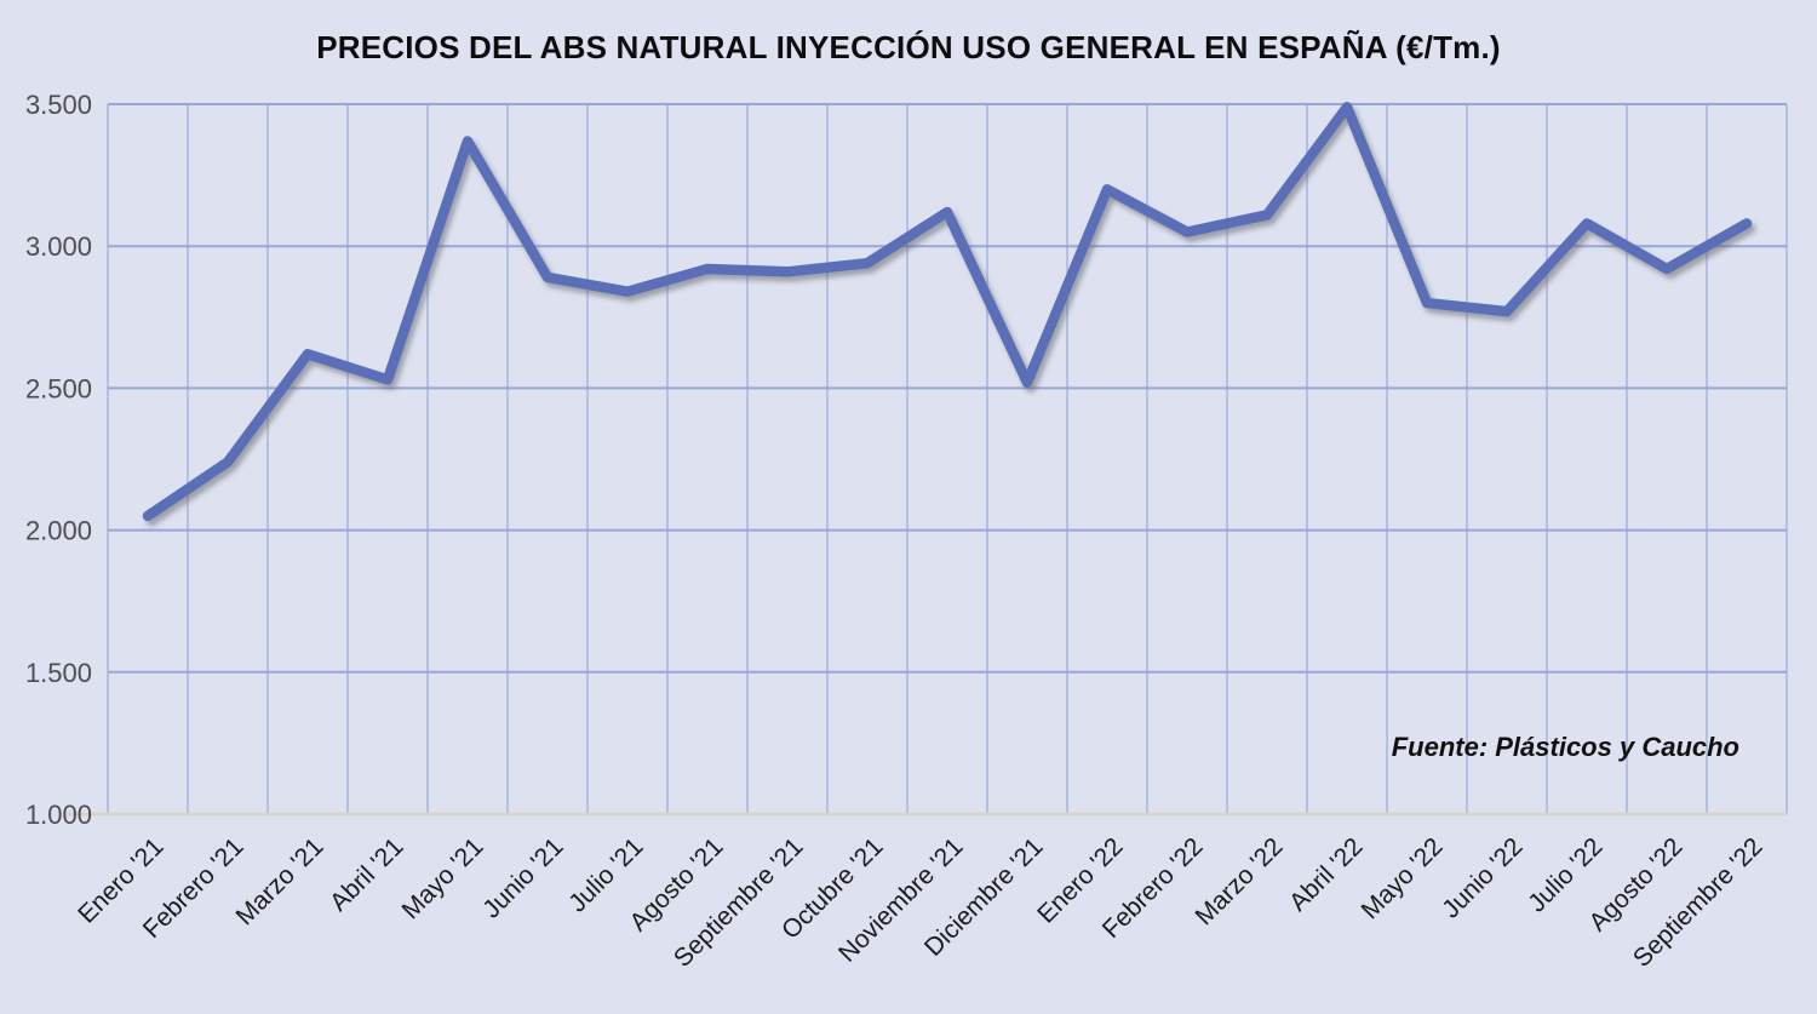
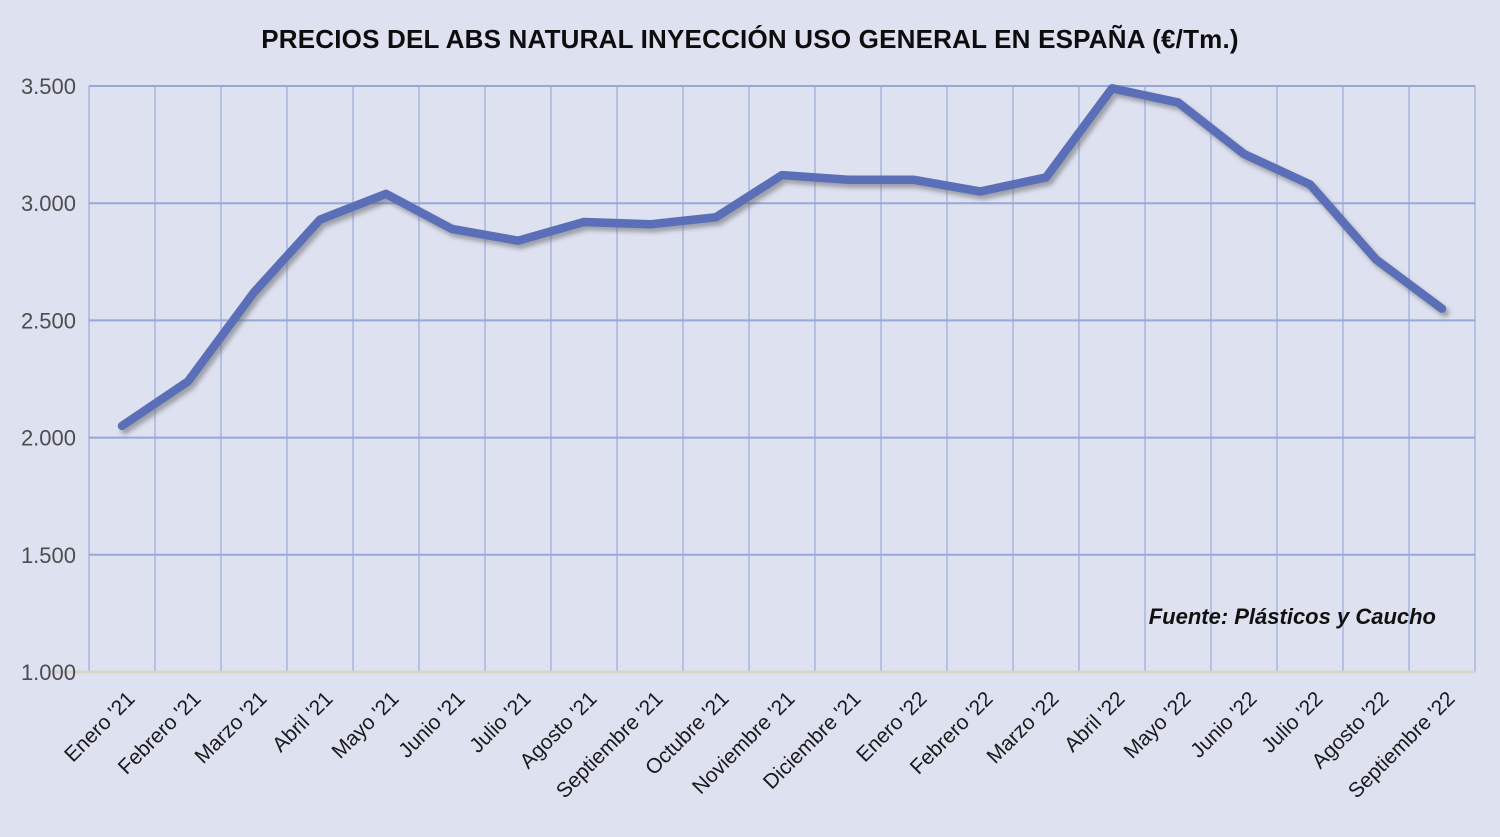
Abril '21: 2530 -> 2930
Mayo '21: 3370 -> 3040
Diciembre '21: 2520 -> 3100
Enero '22: 3200 -> 3100
Mayo '22: 2800 -> 3430
Junio '22: 2770 -> 3210
Agosto '22: 2920 -> 2760
Septiembre '22: 3080 -> 2550
